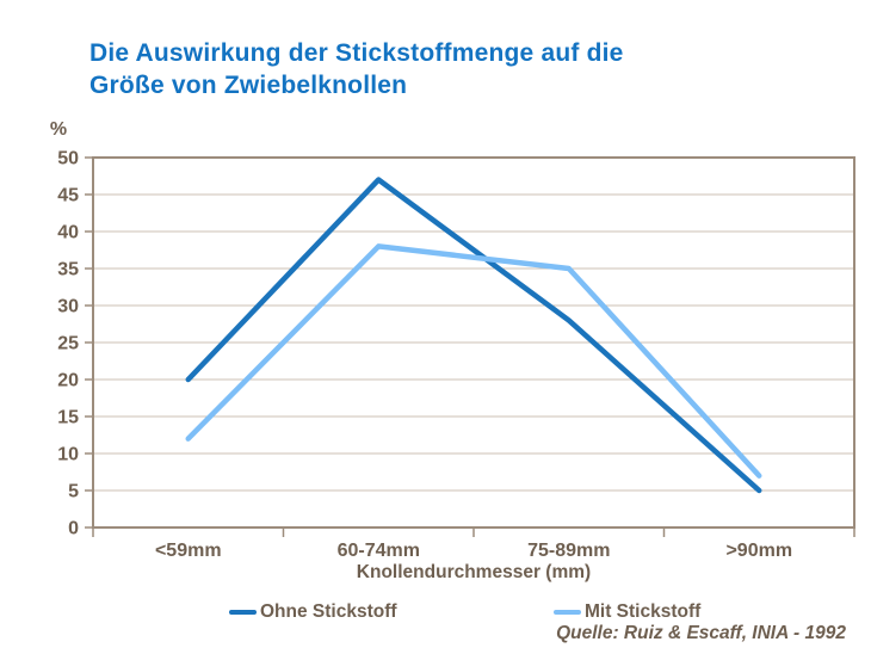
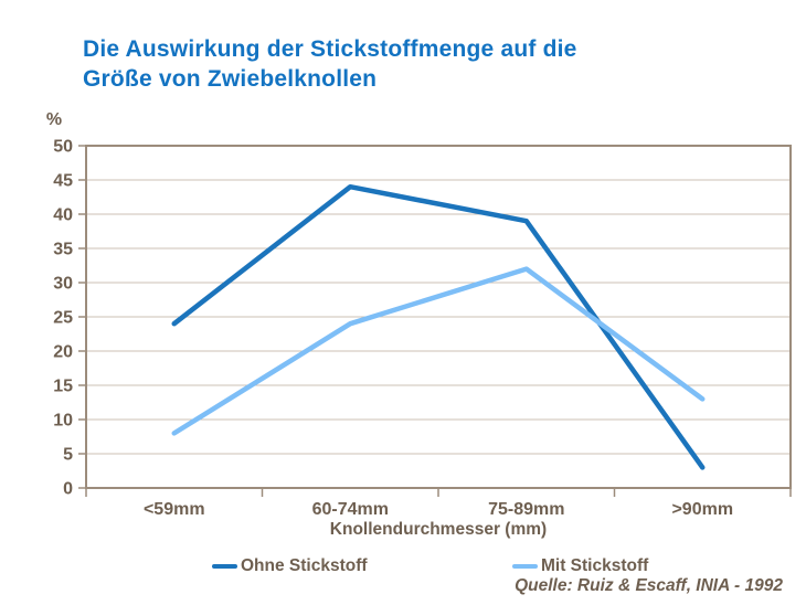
Ohne Stickstoff/<59mm: 20 -> 24
Mit Stickstoff/<59mm: 12 -> 8
Ohne Stickstoff/60-74mm: 47 -> 44
Mit Stickstoff/60-74mm: 38 -> 24
Ohne Stickstoff/75-89mm: 28 -> 39
Mit Stickstoff/75-89mm: 35 -> 32
Ohne Stickstoff/>90mm: 5 -> 3
Mit Stickstoff/>90mm: 7 -> 13
